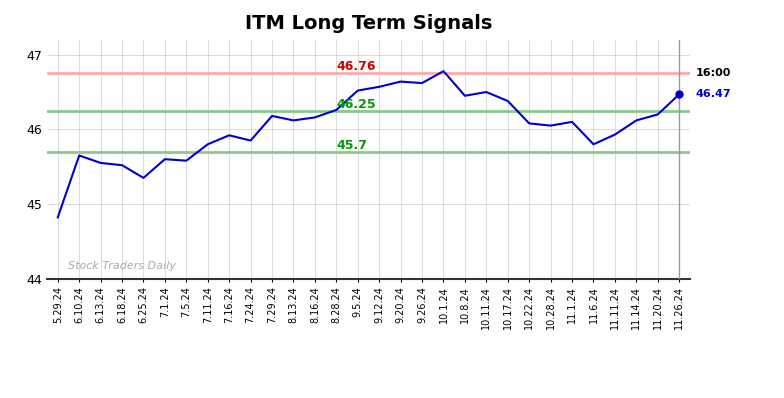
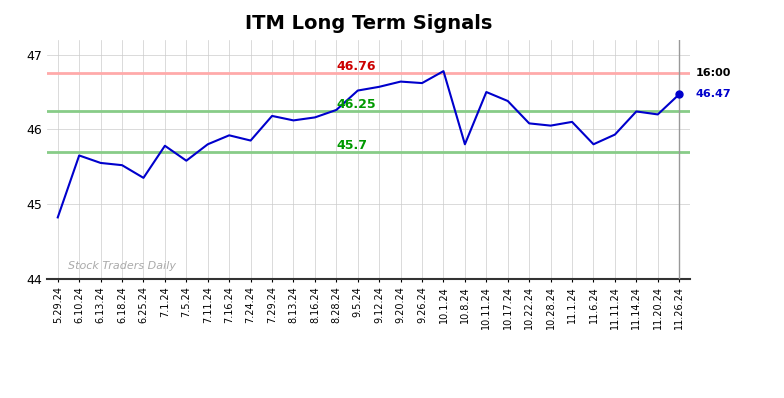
7.1.24: 45.60 -> 45.78
10.8.24: 46.45 -> 45.80
11.14.24: 46.12 -> 46.24
